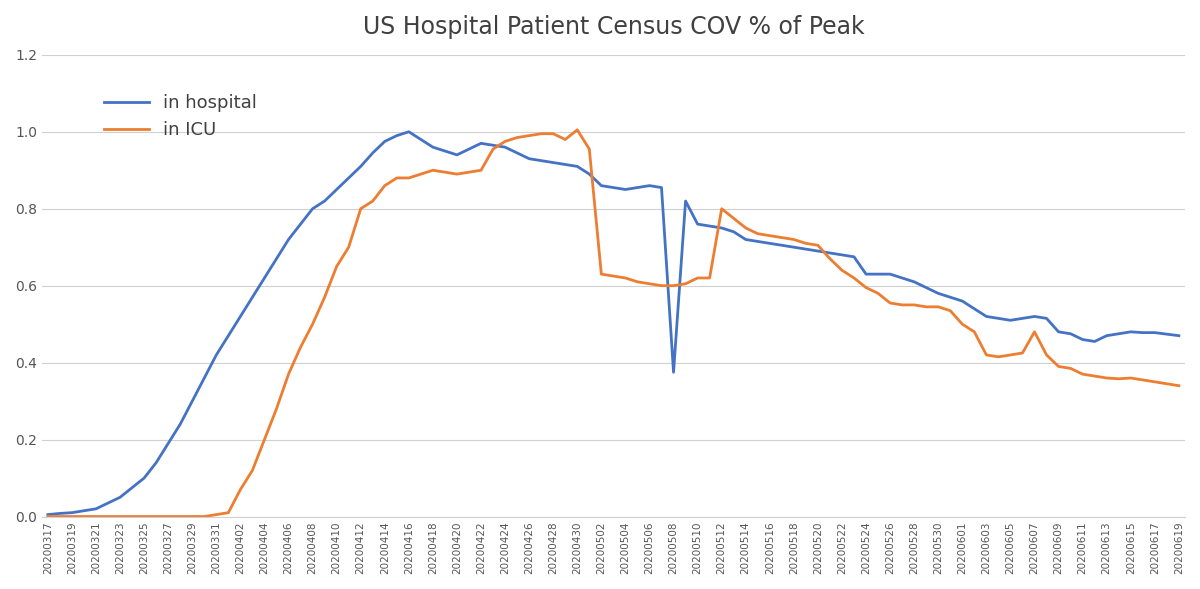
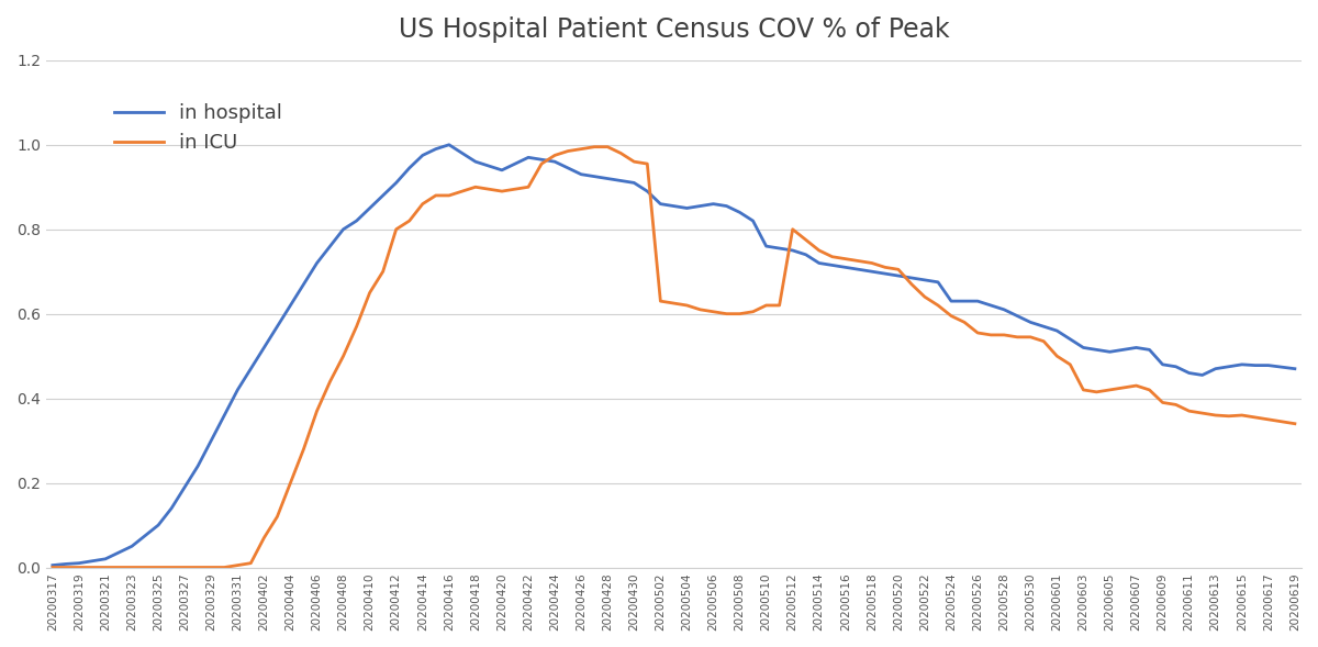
in ICU/20200430: 1.005 -> 0.960
in hospital/20200508: 0.375 -> 0.840
in ICU/20200607: 0.480 -> 0.430
